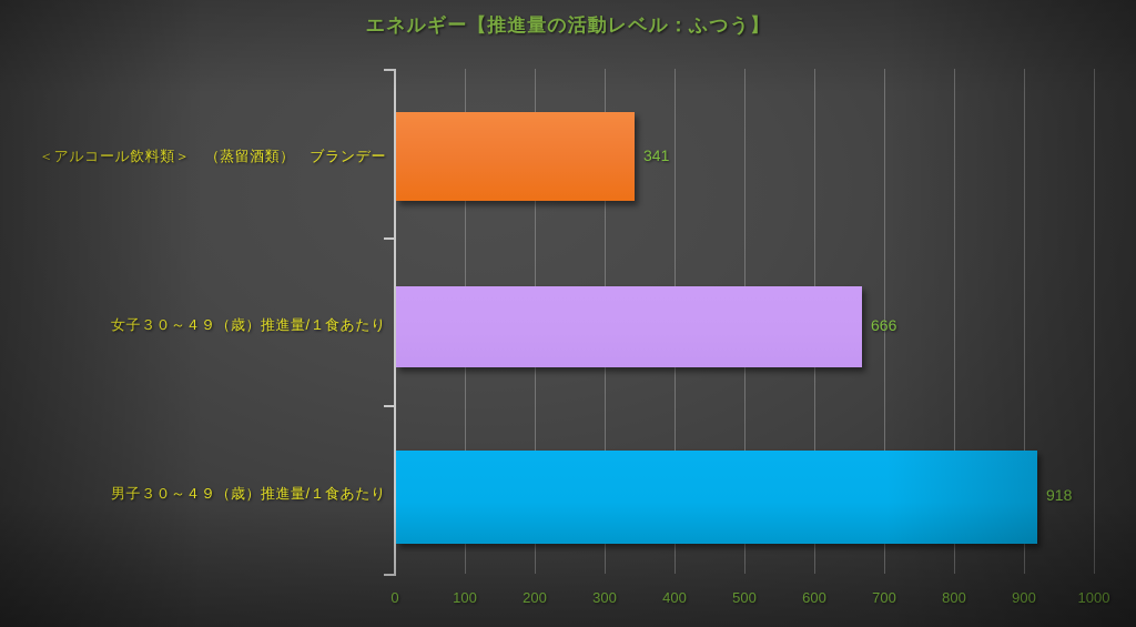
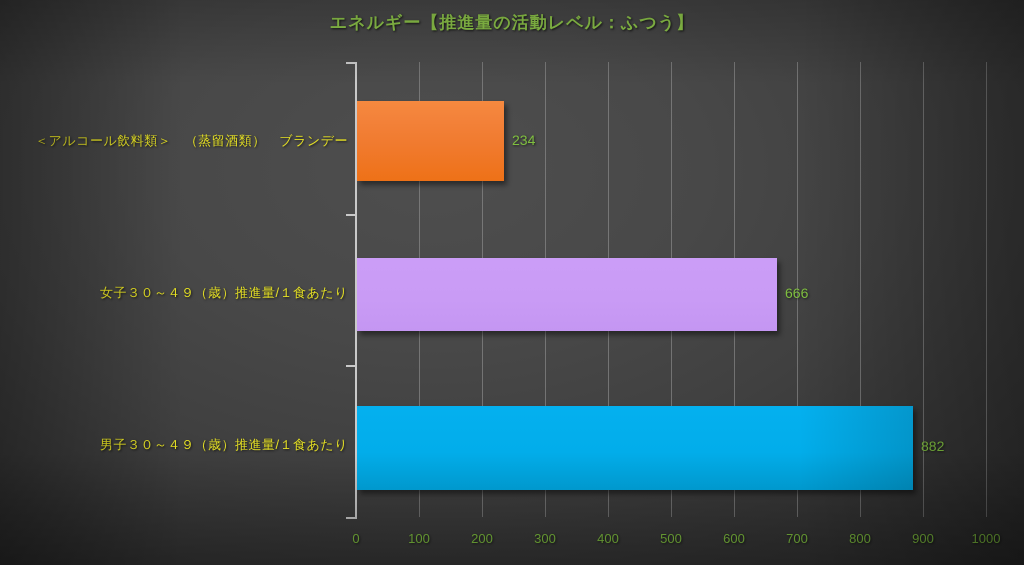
＜アルコール飲料類＞ （蒸留酒類） ブランデー: 341 -> 234
男子３０～４９（歳）推進量/１食あたり: 918 -> 882
